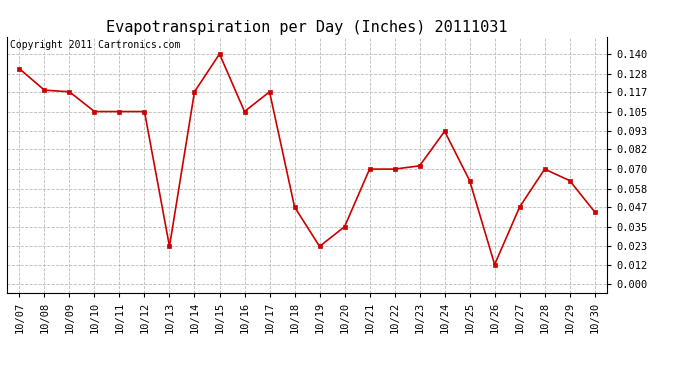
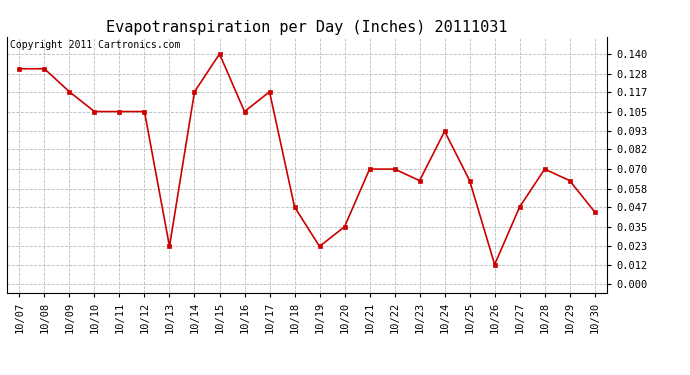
10/08: 0.118 -> 0.131
10/23: 0.072 -> 0.063
